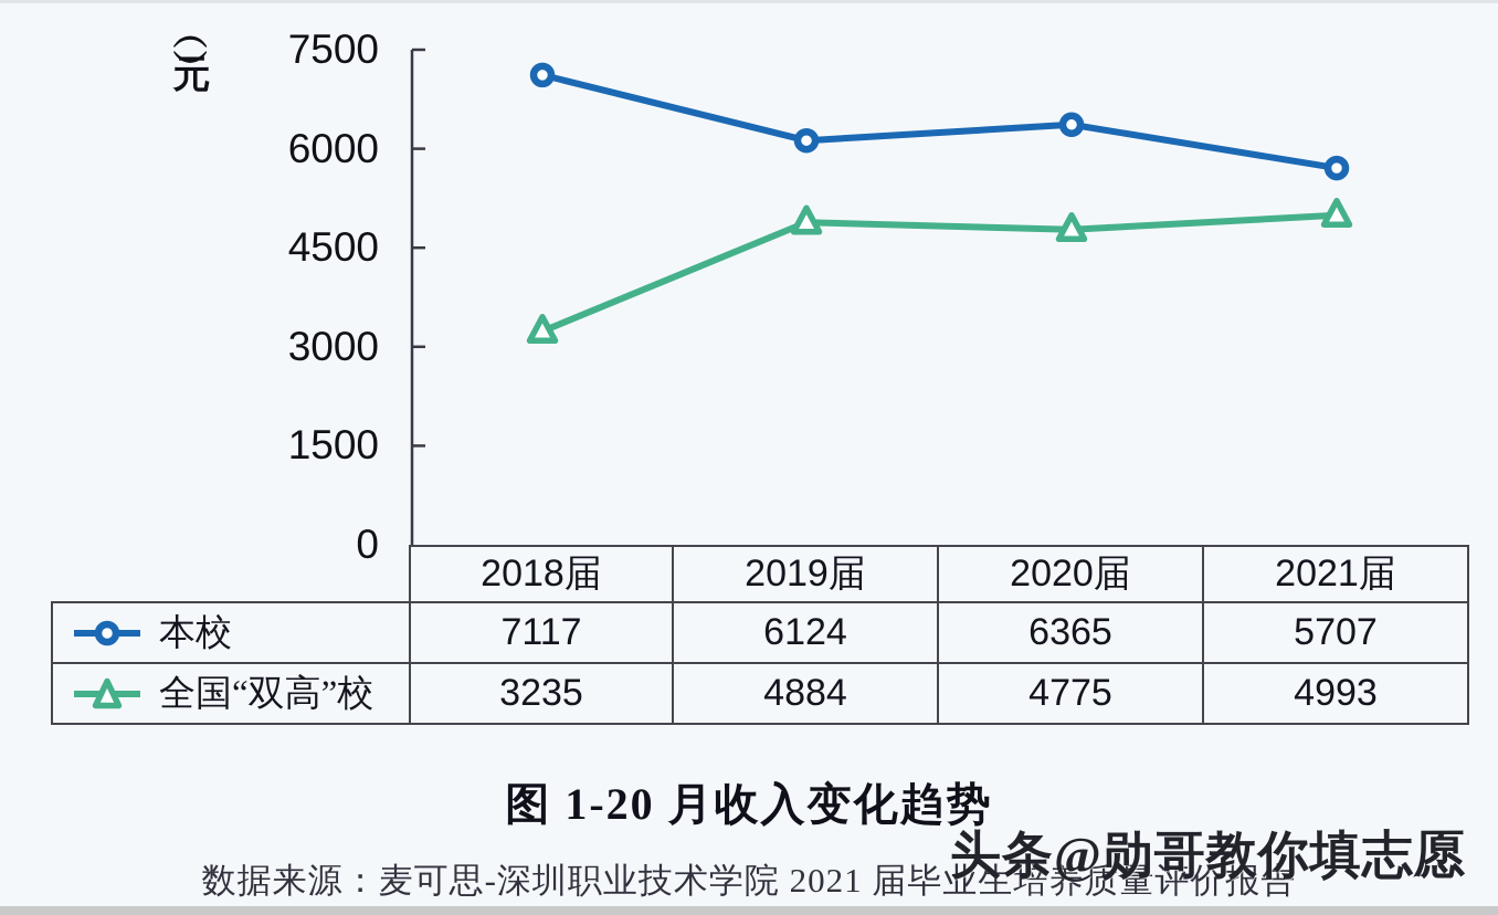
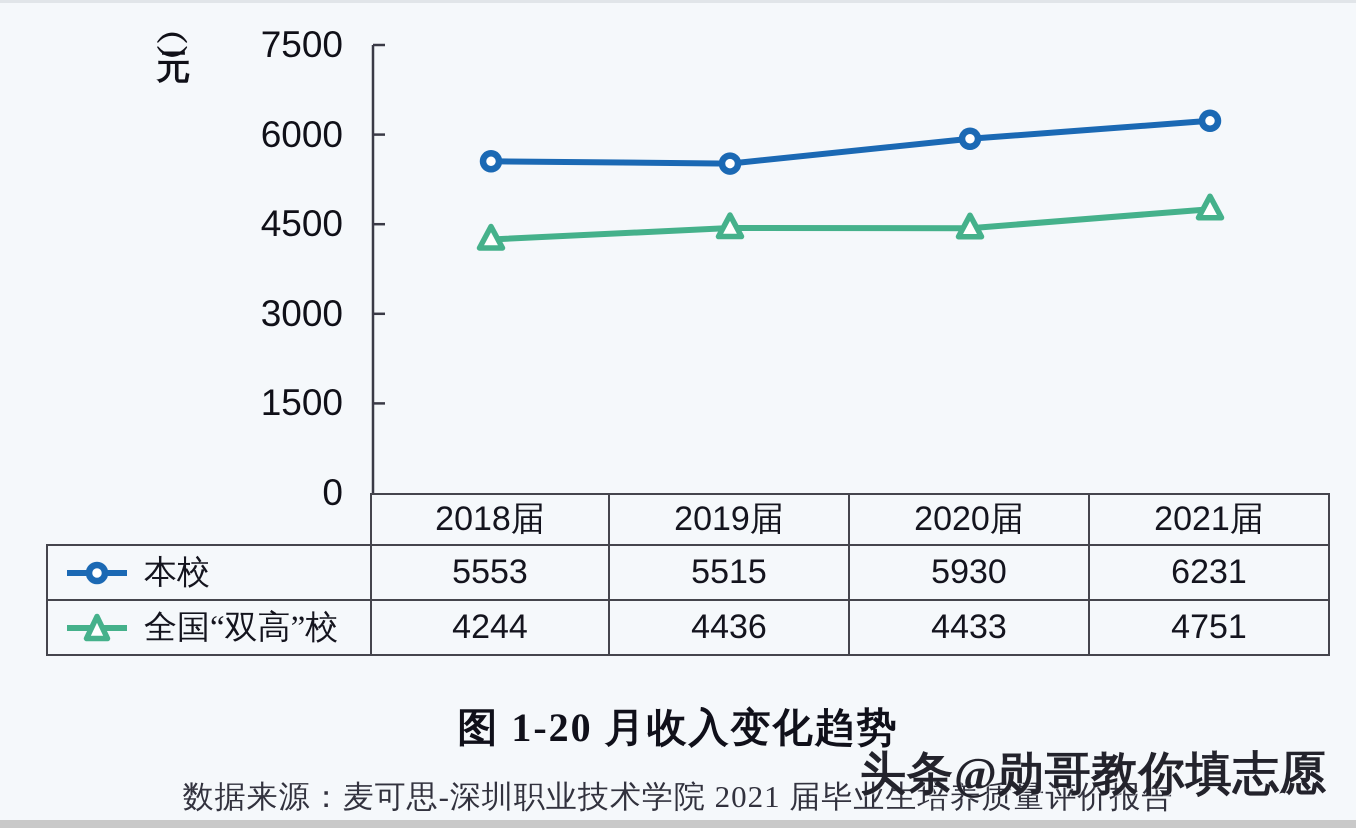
本校/2018届: 7117 -> 5553
全国“双高”校/2018届: 3235 -> 4244
本校/2019届: 6124 -> 5515
全国“双高”校/2019届: 4884 -> 4436
本校/2020届: 6365 -> 5930
全国“双高”校/2020届: 4775 -> 4433
本校/2021届: 5707 -> 6231
全国“双高”校/2021届: 4993 -> 4751
